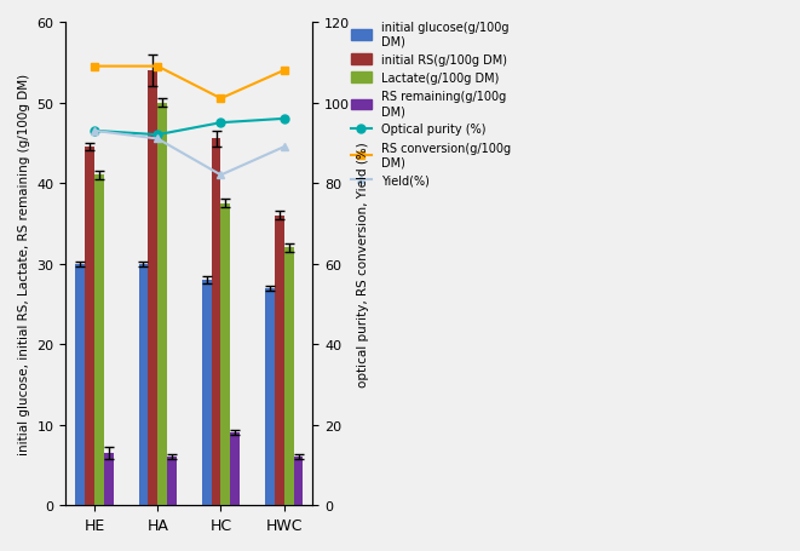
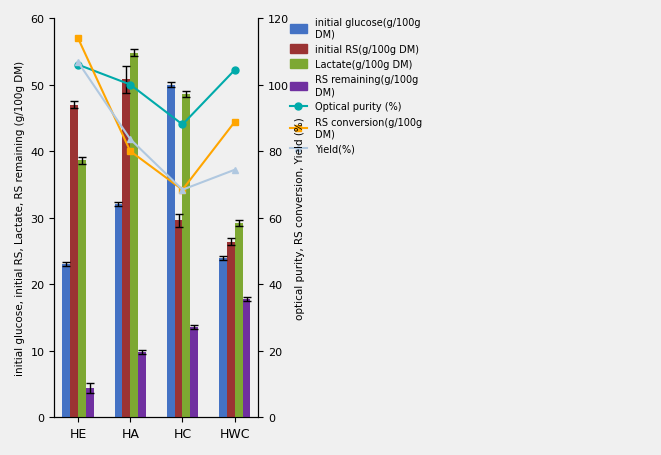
initial glucose(g/100g DM)/HE: 30 -> 23
initial RS(g/100g DM)/HE: 44.5 -> 47.0
Optical purity (%)/HE: 46.5 -> 53.0
RS conversion(g/100g DM)/HE: 54.5 -> 57.0
Yield(%)/HE: 46.5 -> 53.4
Lactate(g/100g DM)/HE: 41.0 -> 38.6
RS remaining(g/100g DM)/HE: 6.5 -> 4.4
initial glucose(g/100g DM)/HA: 30 -> 32
initial RS(g/100g DM)/HA: 54.0 -> 50.8
Optical purity (%)/HA: 46.0 -> 50.0
RS conversion(g/100g DM)/HA: 54.5 -> 40.0
Yield(%)/HA: 45.5 -> 41.8
Lactate(g/100g DM)/HA: 50.0 -> 54.8
RS remaining(g/100g DM)/HA: 6.0 -> 9.8
initial glucose(g/100g DM)/HC: 28 -> 50
initial RS(g/100g DM)/HC: 45.5 -> 29.6
Optical purity (%)/HC: 47.5 -> 44.0
RS conversion(g/100g DM)/HC: 50.5 -> 34.2
Yield(%)/HC: 41.0 -> 34.2
Lactate(g/100g DM)/HC: 37.5 -> 48.6
RS remaining(g/100g DM)/HC: 9.0 -> 13.6
initial glucose(g/100g DM)/HWC: 27 -> 24
initial RS(g/100g DM)/HWC: 36.0 -> 26.4
Optical purity (%)/HWC: 48.0 -> 52.2
RS conversion(g/100g DM)/HWC: 54.0 -> 44.4
Yield(%)/HWC: 44.5 -> 37.2
Lactate(g/100g DM)/HWC: 32.0 -> 29.2
RS remaining(g/100g DM)/HWC: 6.0 -> 17.8
